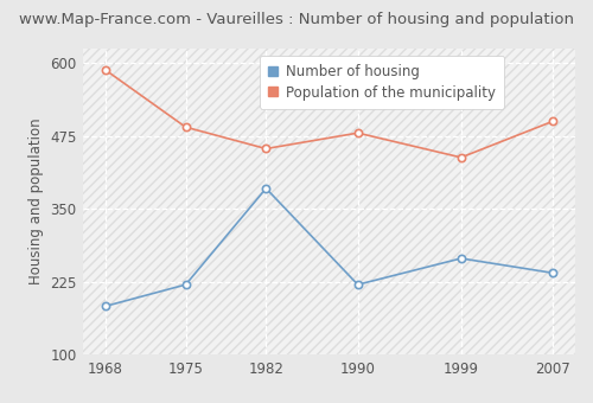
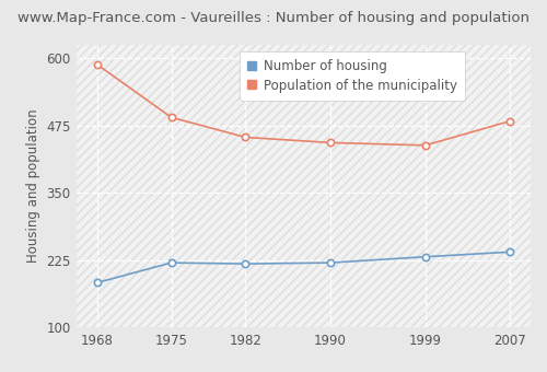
Number of housing/1982: 385 -> 218
Population of the municipality/1990: 480 -> 443
Number of housing/1999: 265 -> 231
Population of the municipality/2007: 500 -> 483
